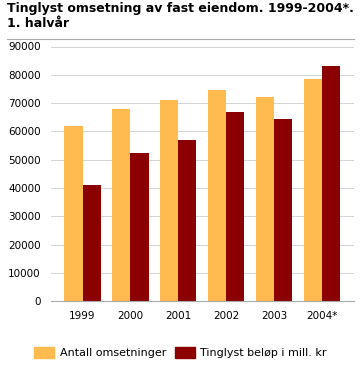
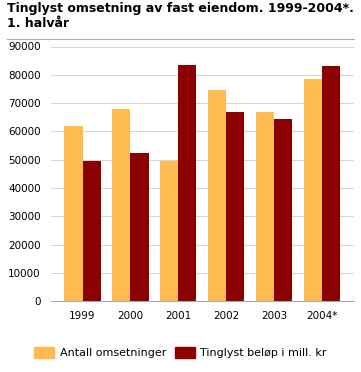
Tinglyst beløp i mill. kr/1999: 41000 -> 49500
Antall omsetninger/2001: 71000 -> 49500
Tinglyst beløp i mill. kr/2001: 57000 -> 83500
Antall omsetninger/2003: 72000 -> 67000
